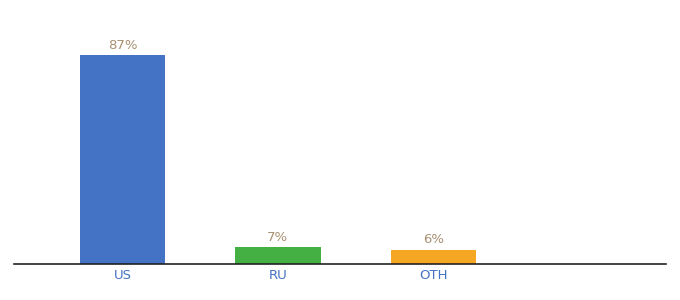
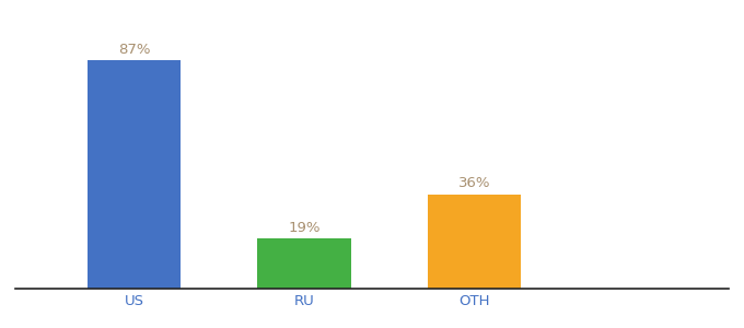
RU: 7% -> 19%
OTH: 6% -> 36%
